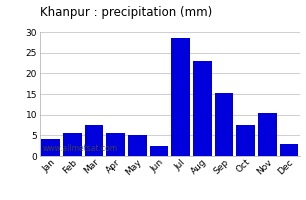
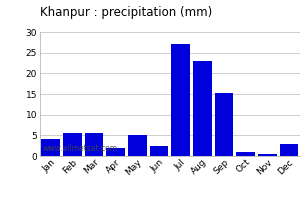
Mar: 7.5 -> 5.5
Apr: 5.5 -> 2.0
Jul: 28.5 -> 27.0
Oct: 7.5 -> 1.0
Nov: 10.5 -> 0.5
